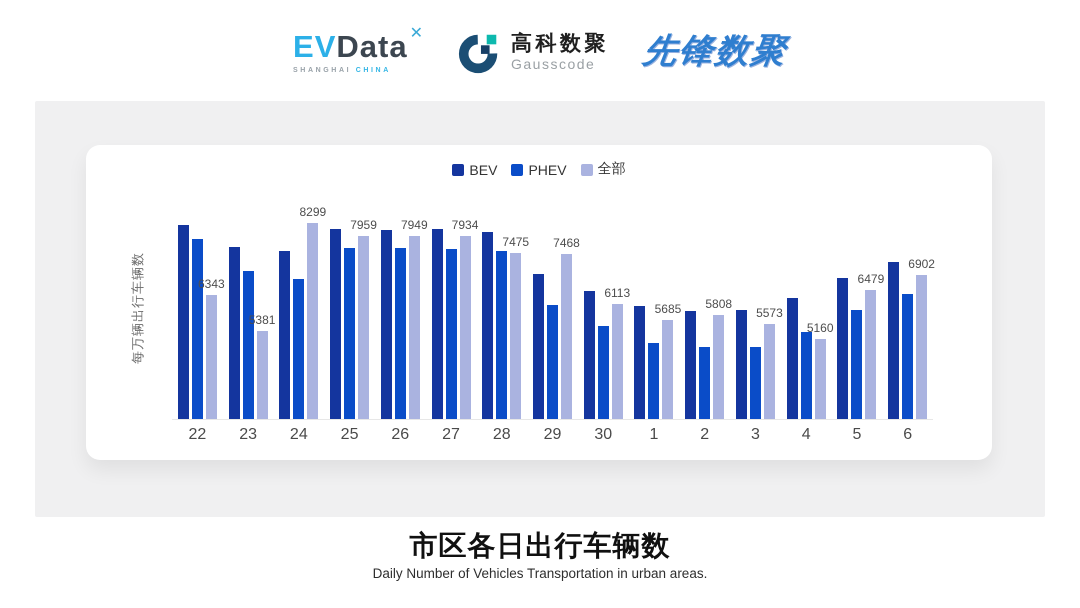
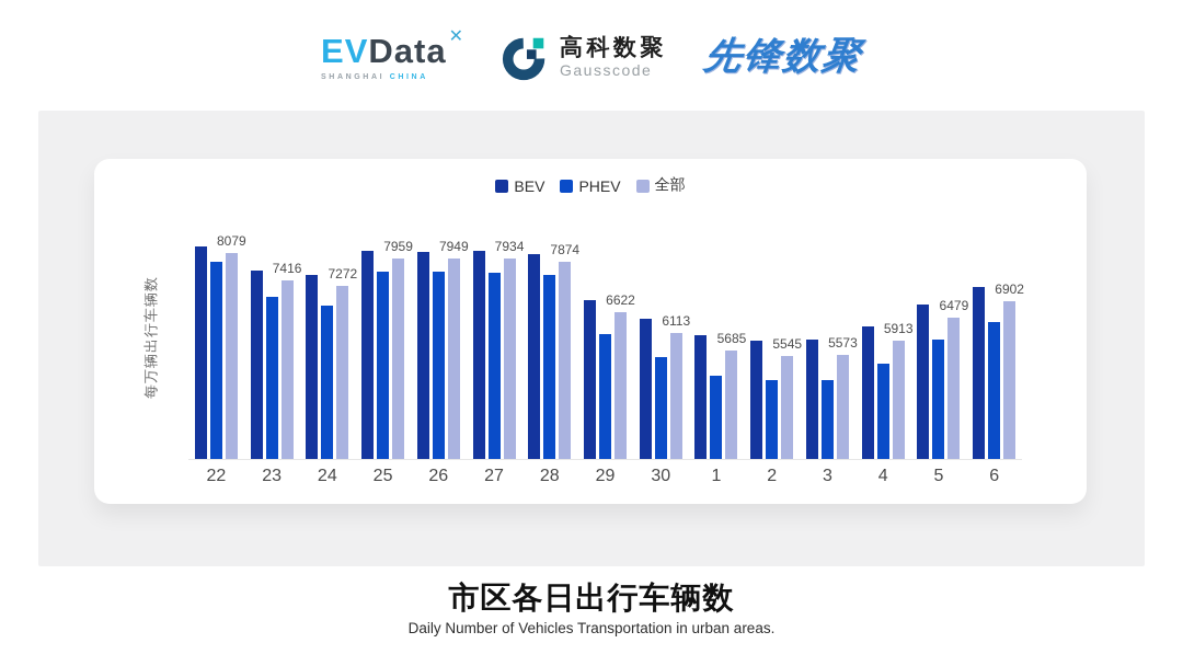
全部/22: 6343 -> 8079
全部/23: 5381 -> 7416
全部/24: 8299 -> 7272
全部/28: 7475 -> 7874
全部/29: 7468 -> 6622
全部/2: 5808 -> 5545
全部/4: 5160 -> 5913
